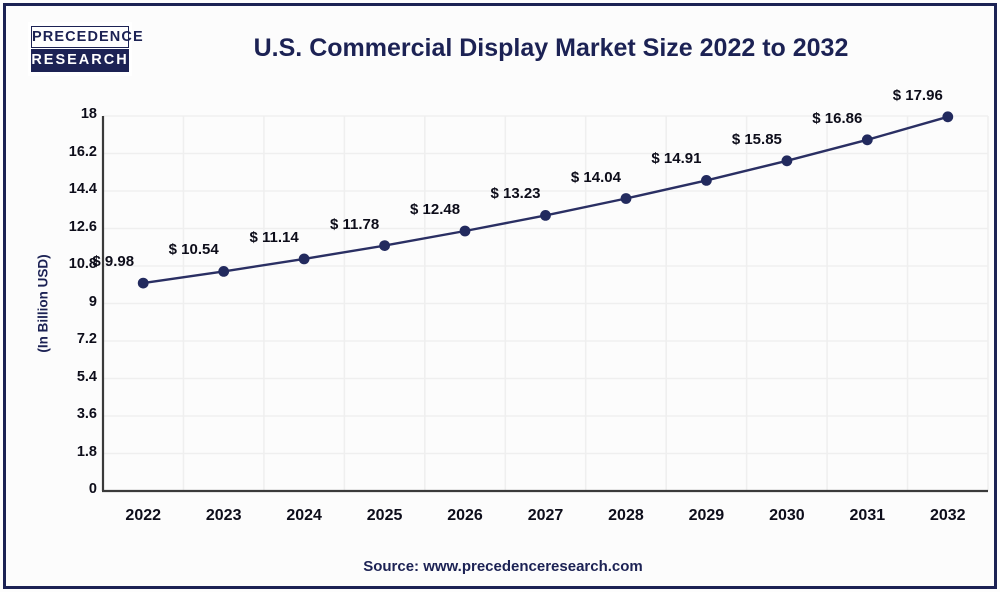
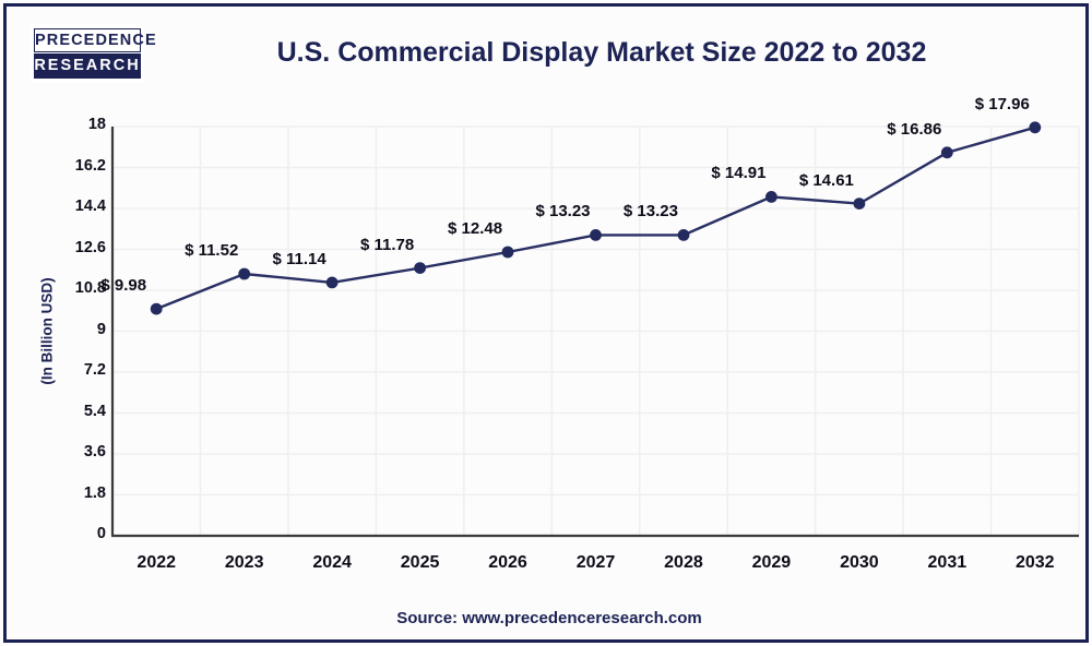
2023: 10.54 -> 11.52
2028: 14.04 -> 13.23
2030: 15.85 -> 14.61
